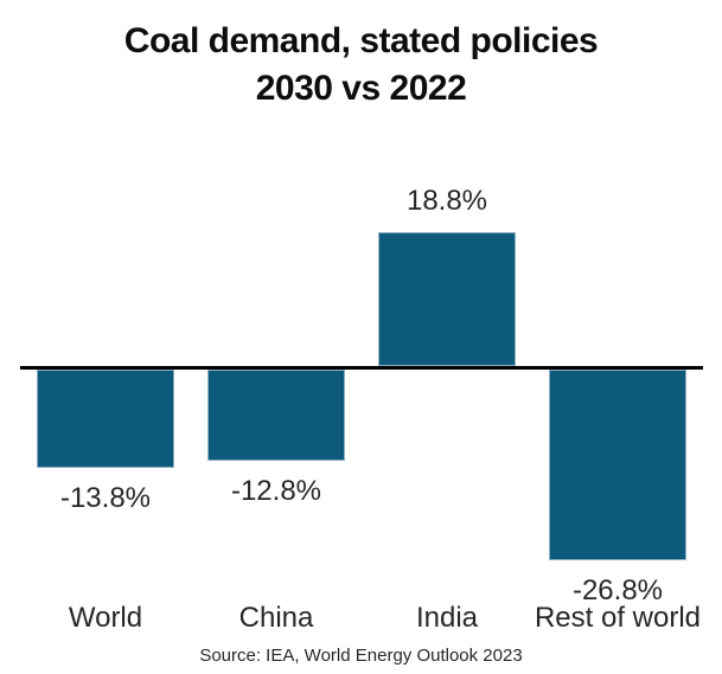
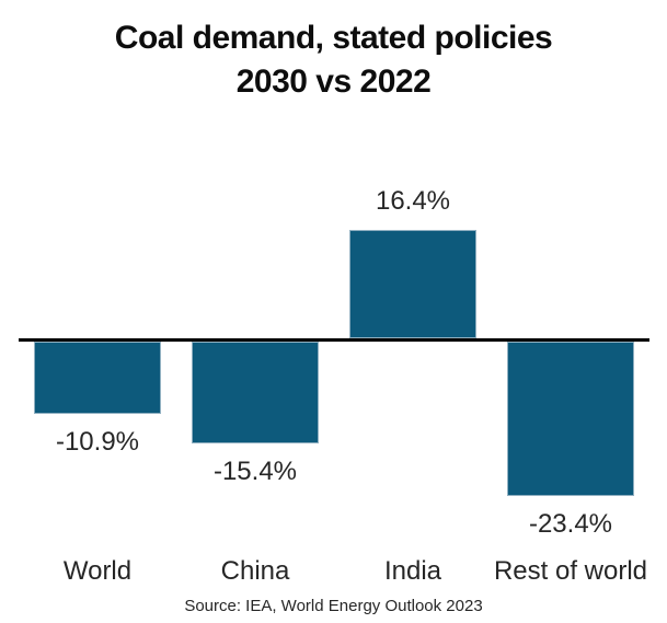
World: -13.8% -> -10.9%
China: -12.8% -> -15.4%
India: 18.8% -> 16.4%
Rest of world: -26.8% -> -23.4%
